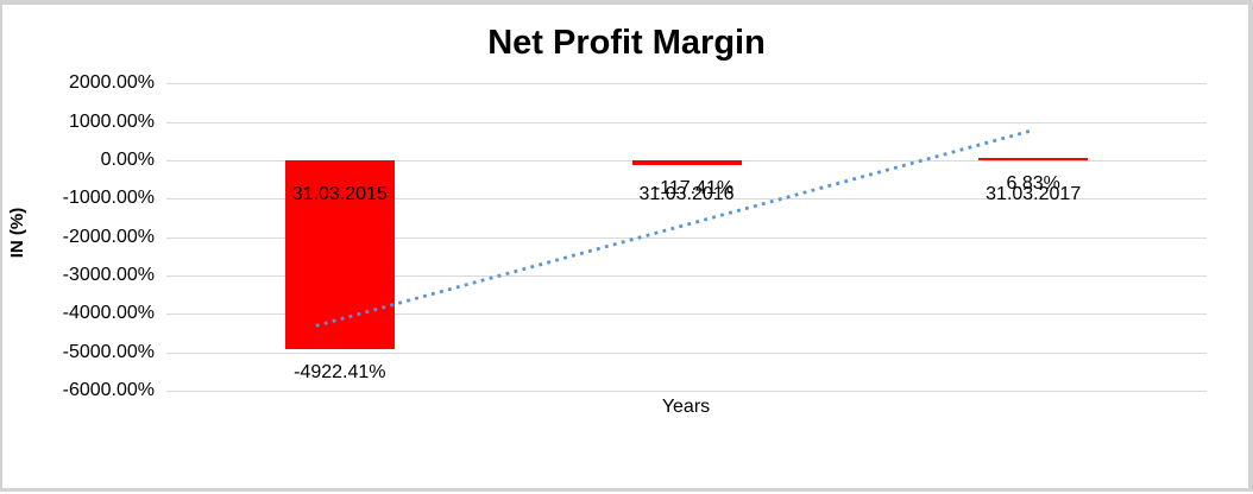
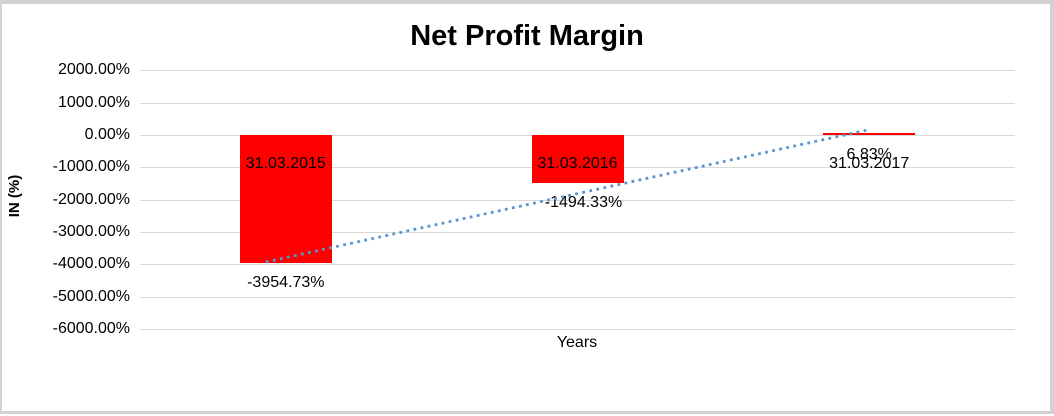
31.03.2015: -4922.41% -> -3954.73%
31.03.2016: -117.41% -> -1494.33%
